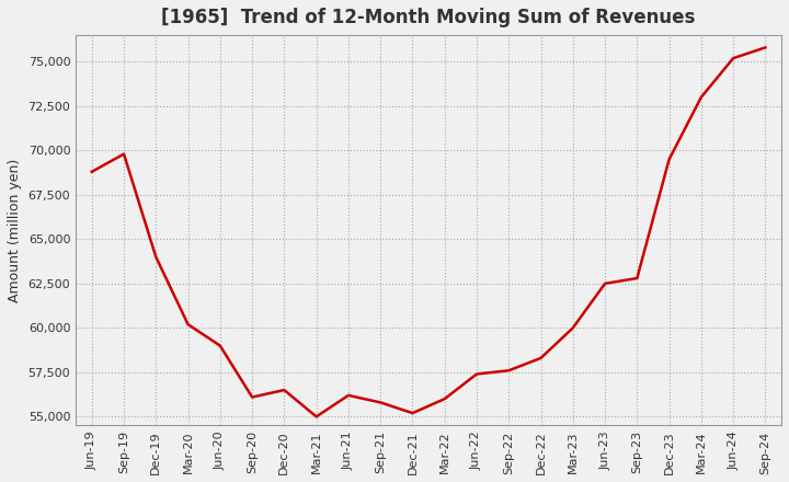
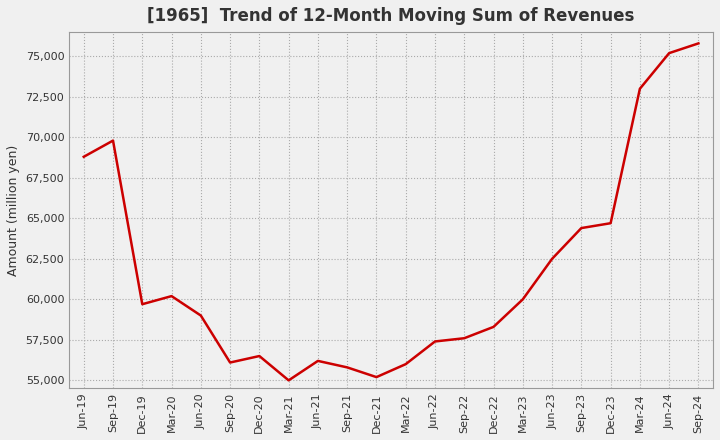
Dec-19: 64,000 -> 59,700
Sep-23: 62,800 -> 64,400
Dec-23: 69,500 -> 64,700
